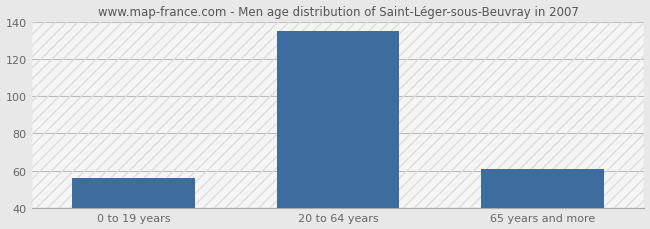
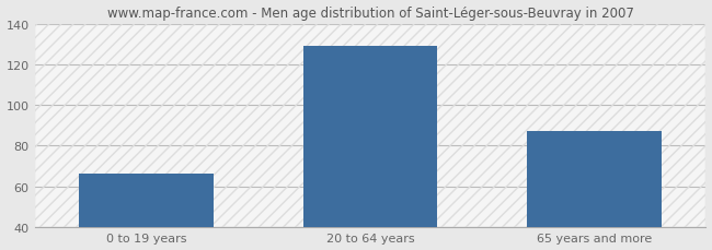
0 to 19 years: 56 -> 66
20 to 64 years: 135 -> 129
65 years and more: 61 -> 87
